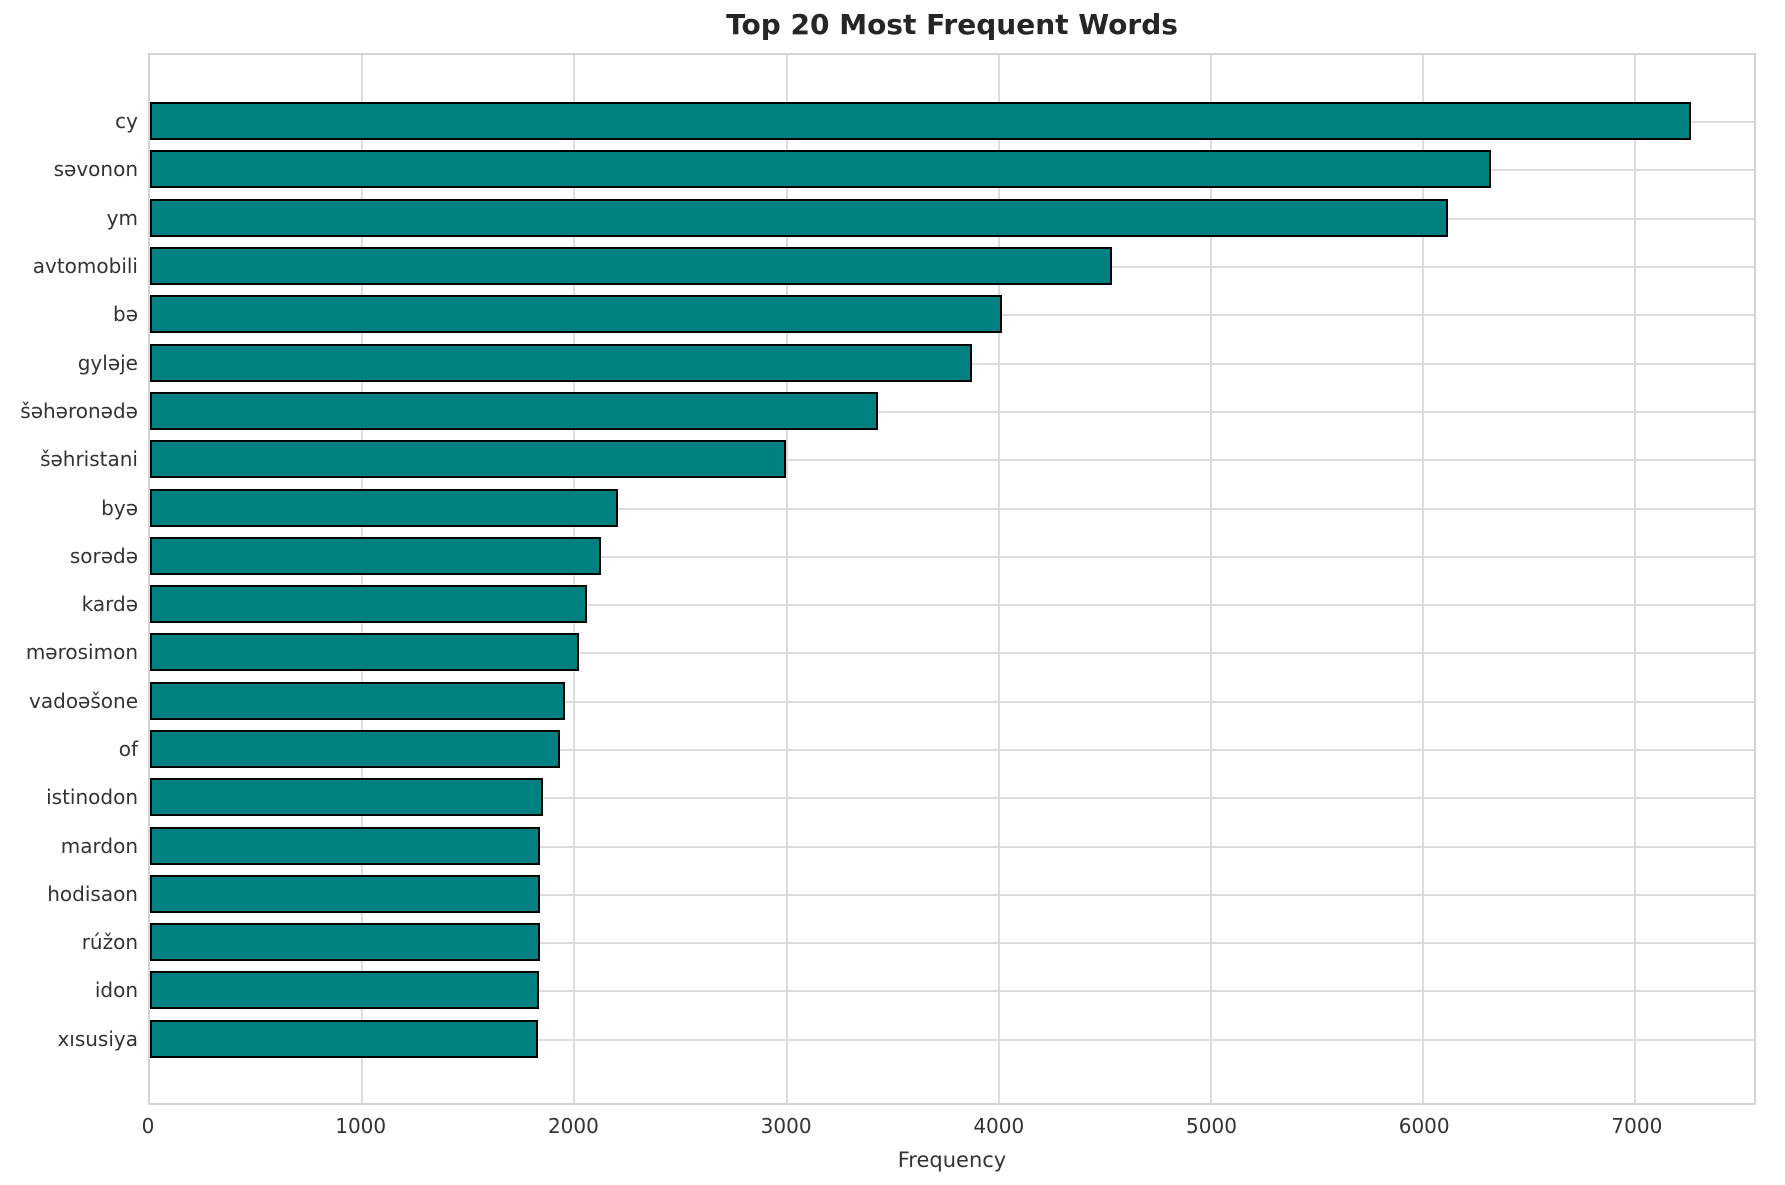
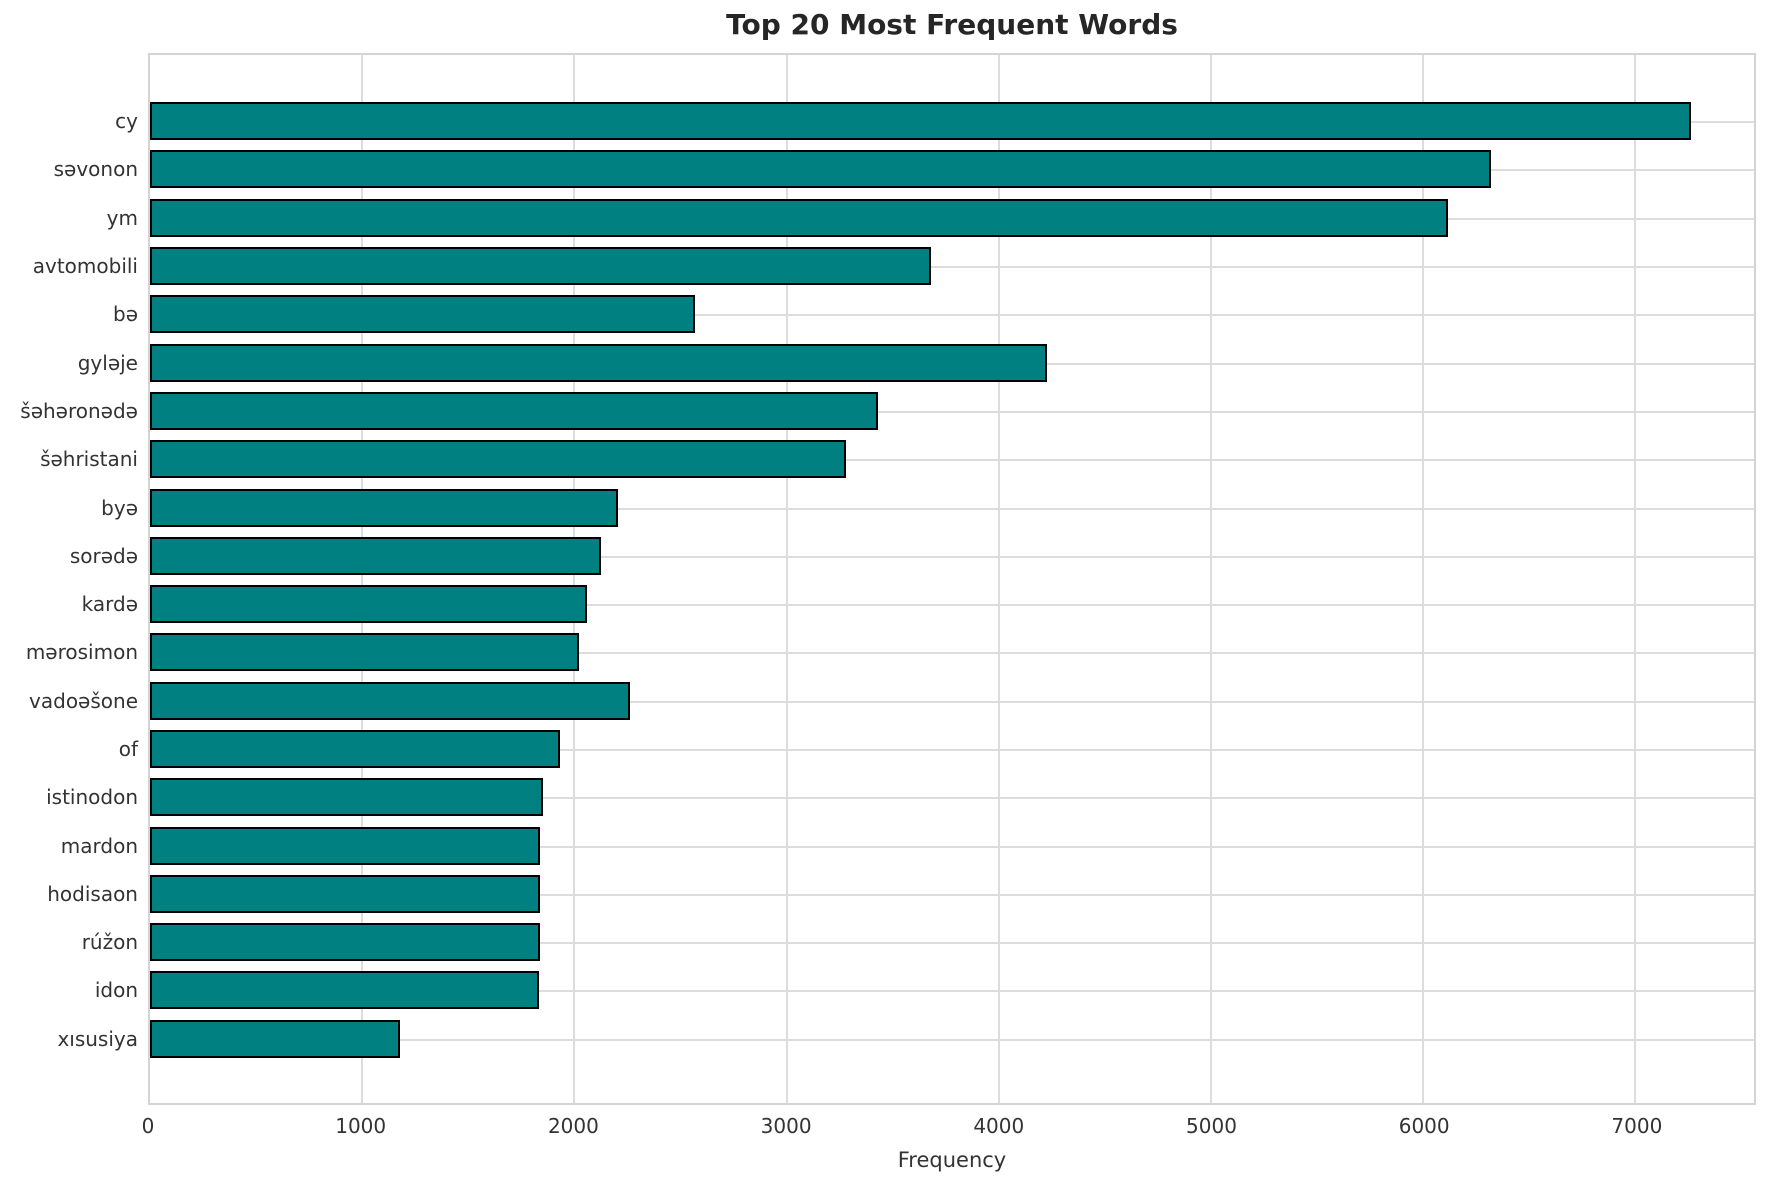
avtomobili: 4540 -> 3680
bə: 4010 -> 2570
gyləje: 3870 -> 4230
šəhristani: 3000 -> 3280
vadoəšone: 1960 -> 2260
xısusiya: 1830 -> 1180
